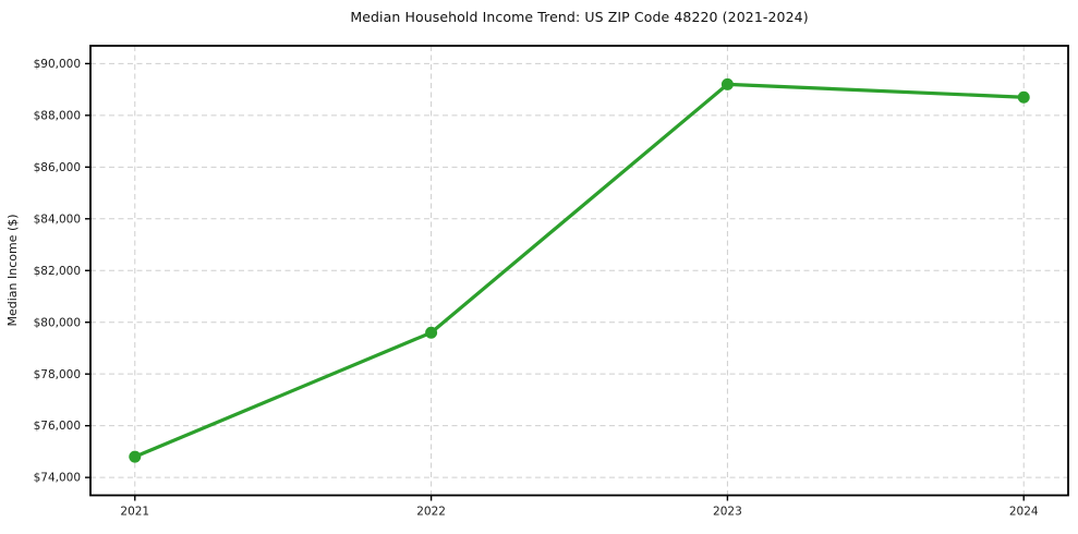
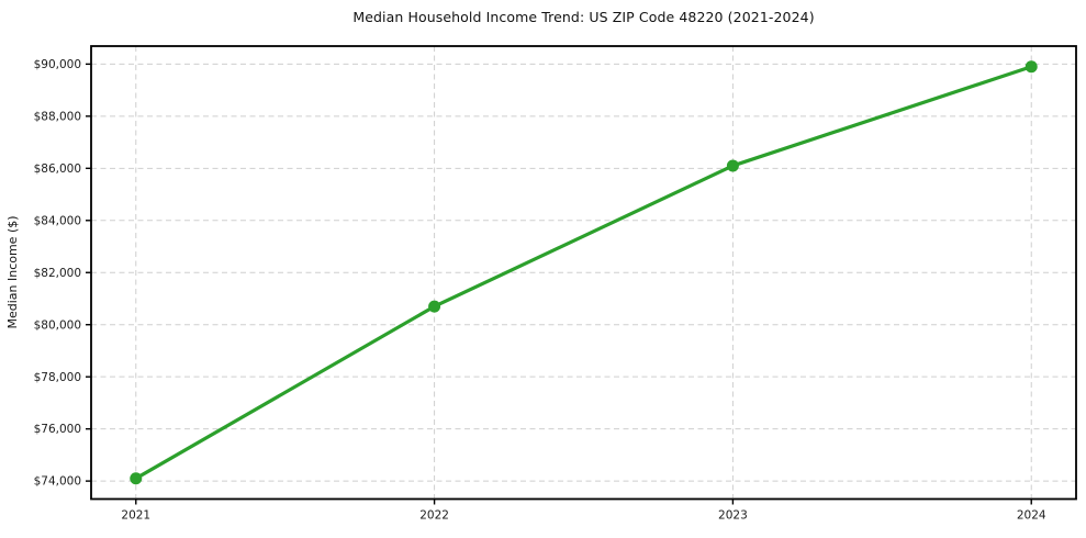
2021: $74800 -> $74100
2022: $79600 -> $80700
2023: $89200 -> $86100
2024: $88700 -> $89900
